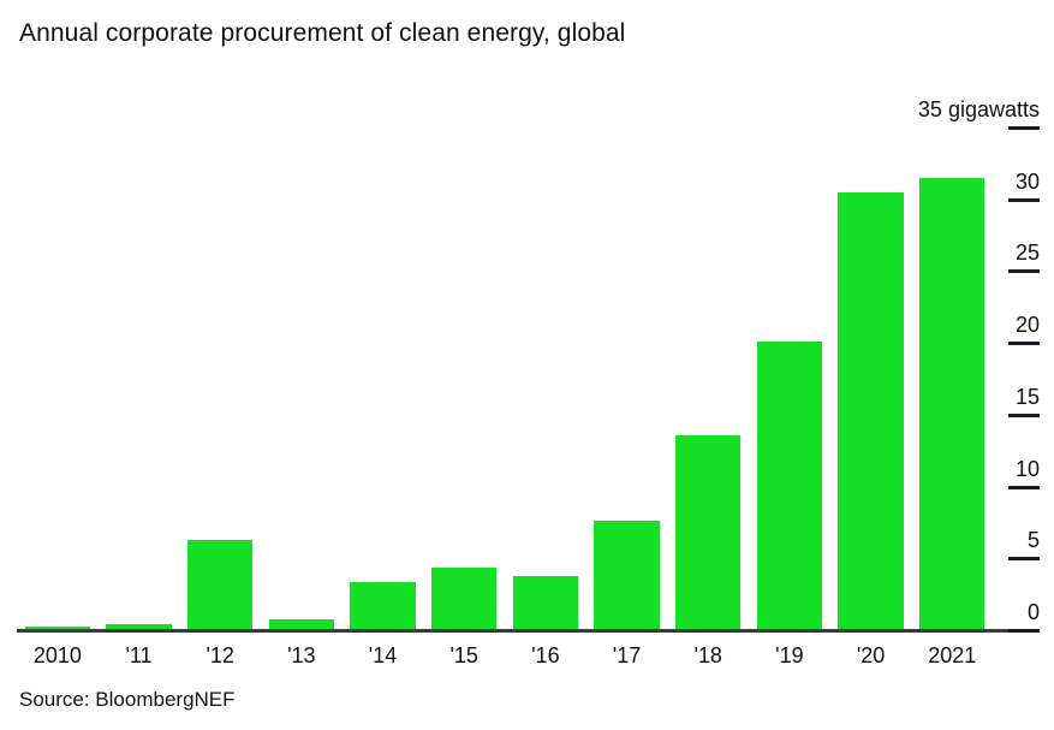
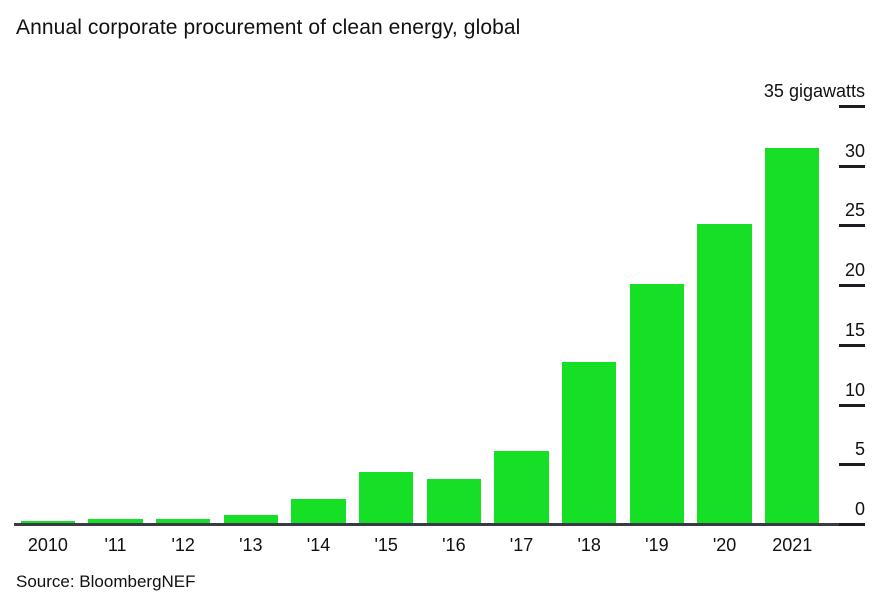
'12: 6.2 -> 0.3
'14: 3.3 -> 2.0
'17: 7.5 -> 6.0
'20: 30.4 -> 25.0
